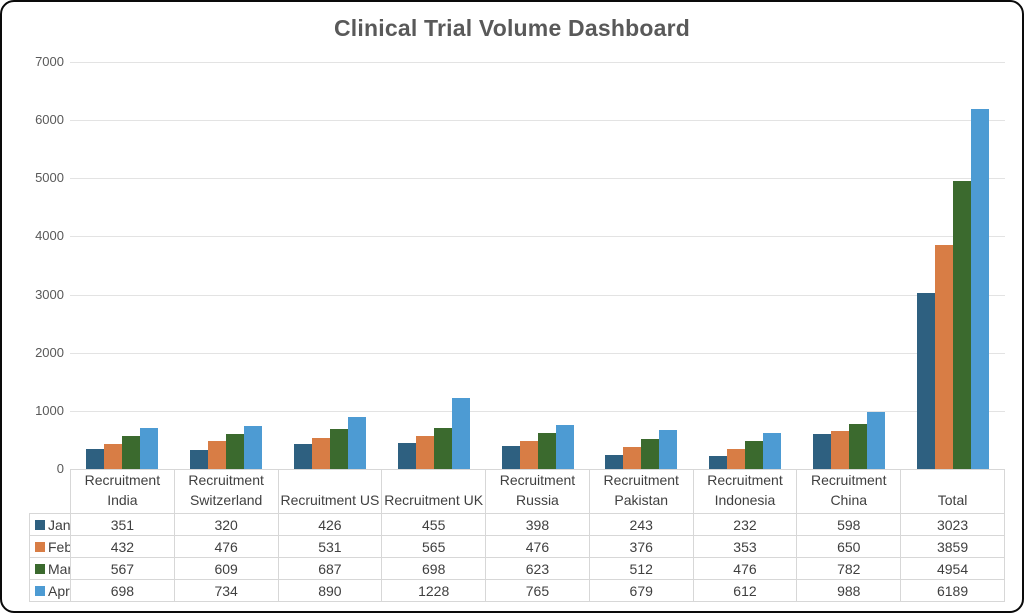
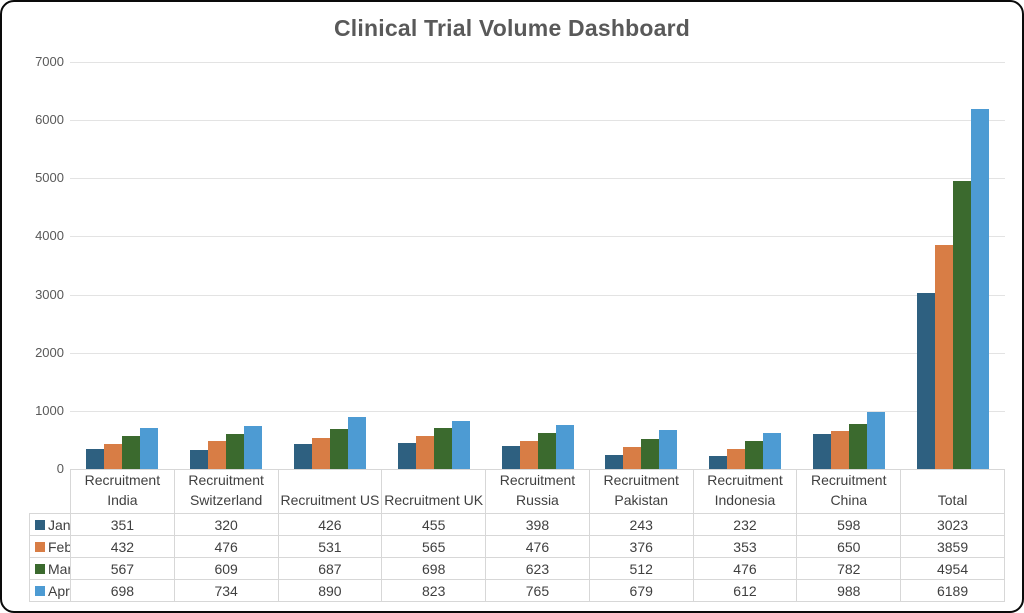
Apr/Recruitment UK: 1228 -> 823
